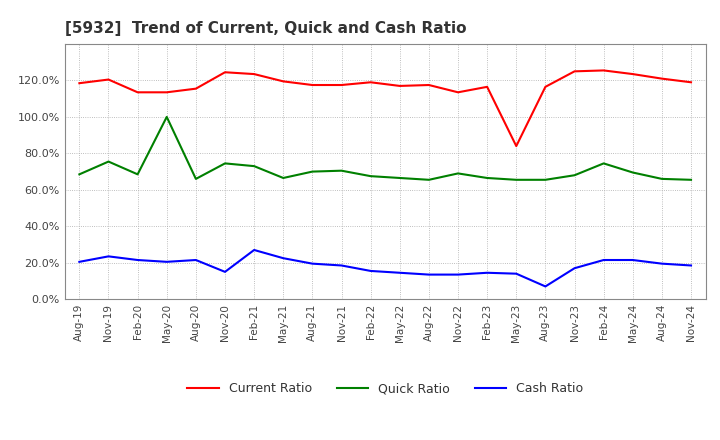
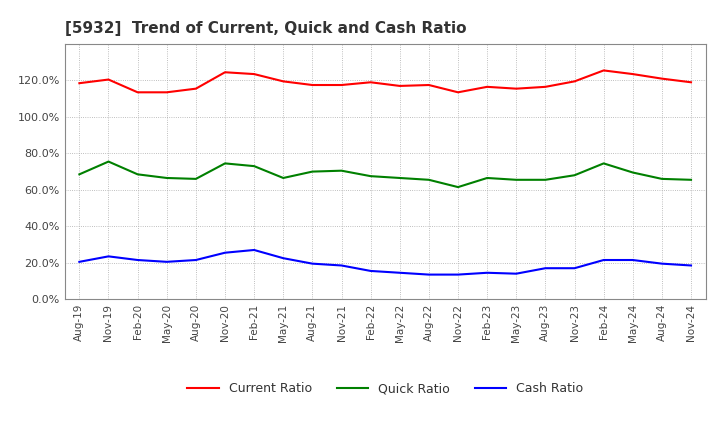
Quick Ratio/May-20: 100% -> 67%
Cash Ratio/Nov-20: 15% -> 26%
Quick Ratio/Nov-22: 69% -> 61%
Current Ratio/May-23: 84% -> 116%
Cash Ratio/Aug-23: 7% -> 17%
Current Ratio/Nov-23: 125% -> 120%
